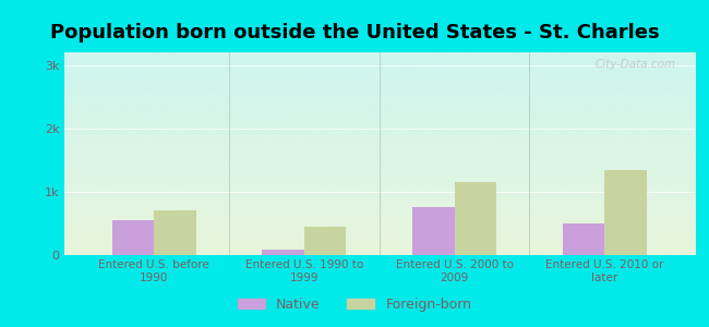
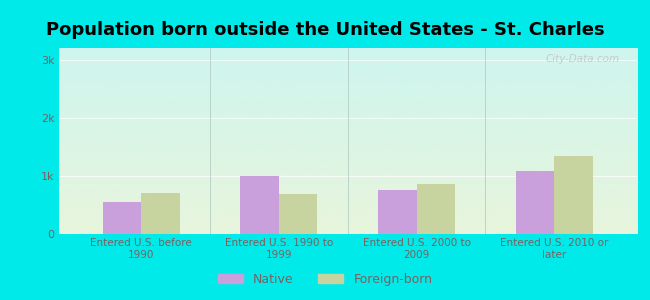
Native/Entered U.S. 1990 to 1999: 0.08k -> 1.00k
Foreign-born/Entered U.S. 1990 to 1999: 0.45k -> 0.68k
Foreign-born/Entered U.S. 2000 to 2009: 1.15k -> 0.86k
Native/Entered U.S. 2010 or later: 0.50k -> 1.08k
